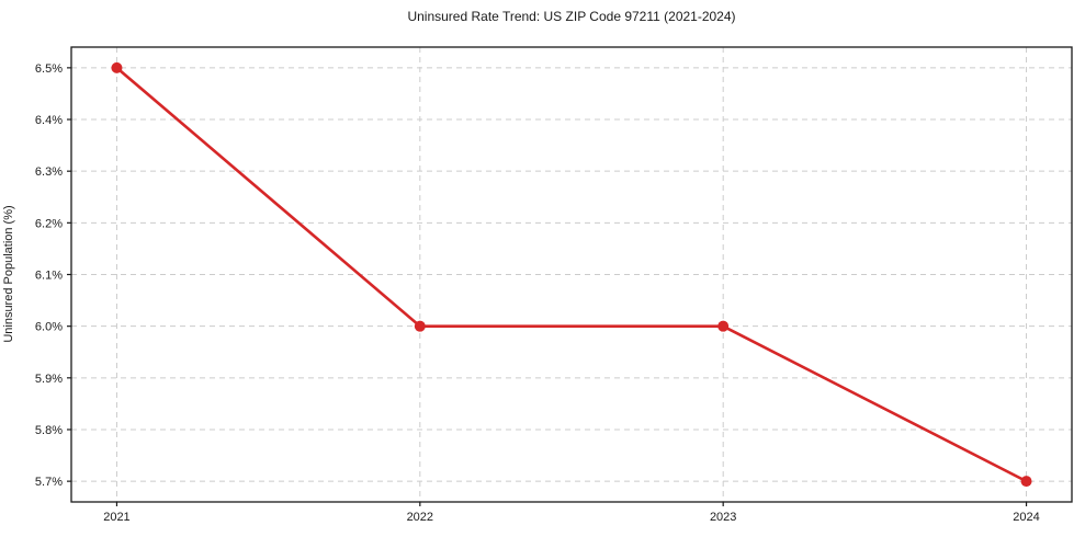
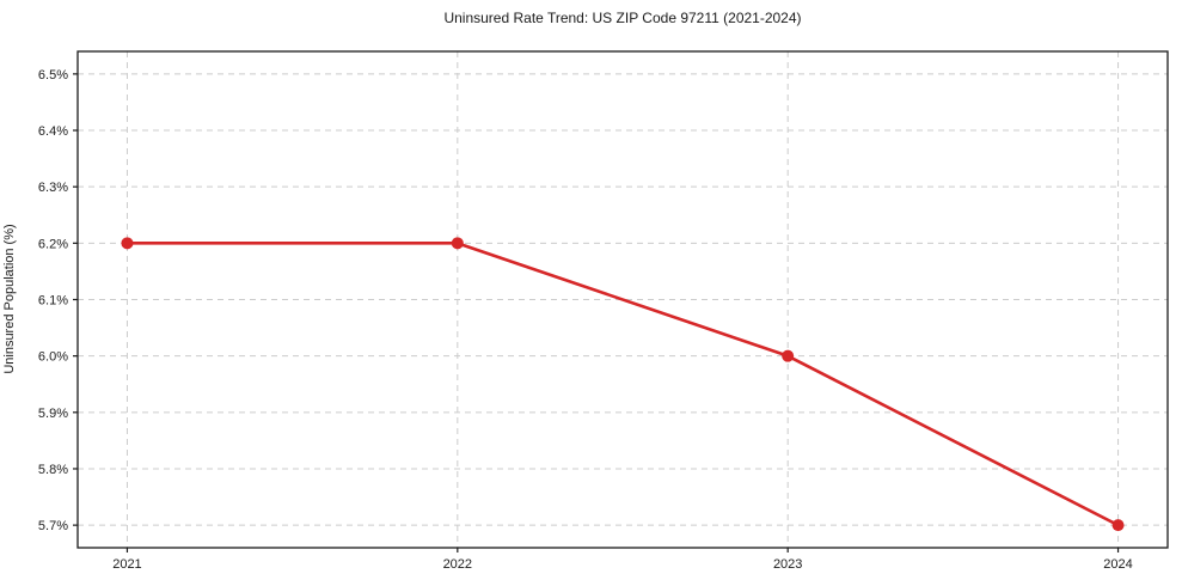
2021: 6.5% -> 6.2%
2022: 6.0% -> 6.2%
